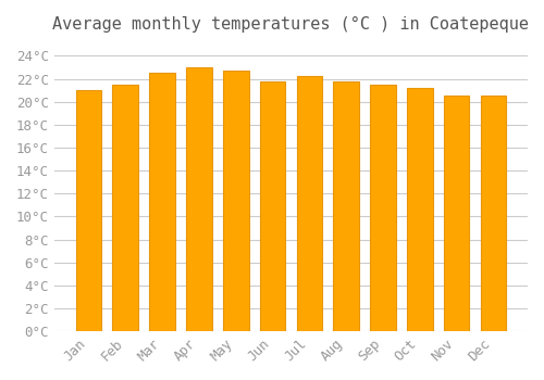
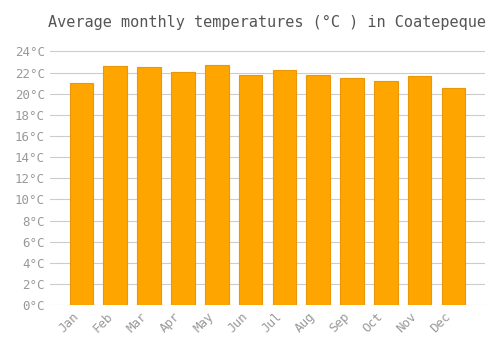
Feb: 21.5°C -> 22.6°C
Apr: 23.0°C -> 22.1°C
Nov: 20.5°C -> 21.7°C
